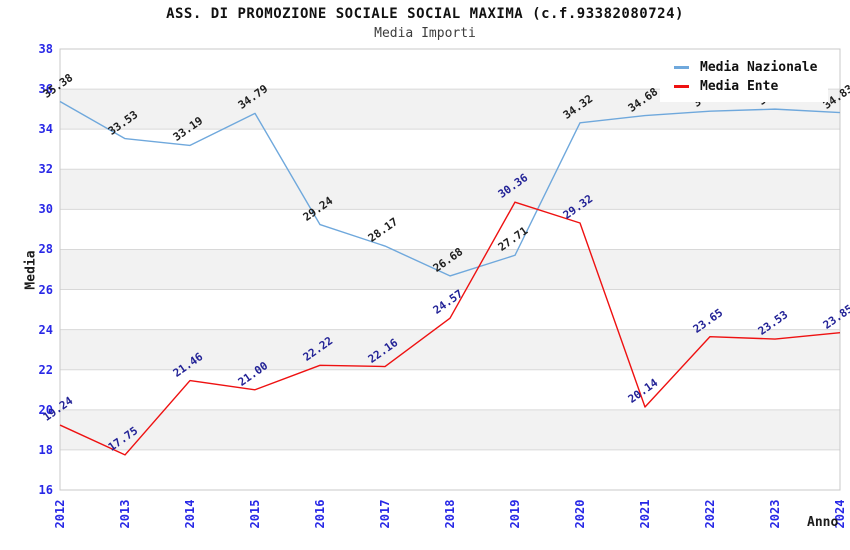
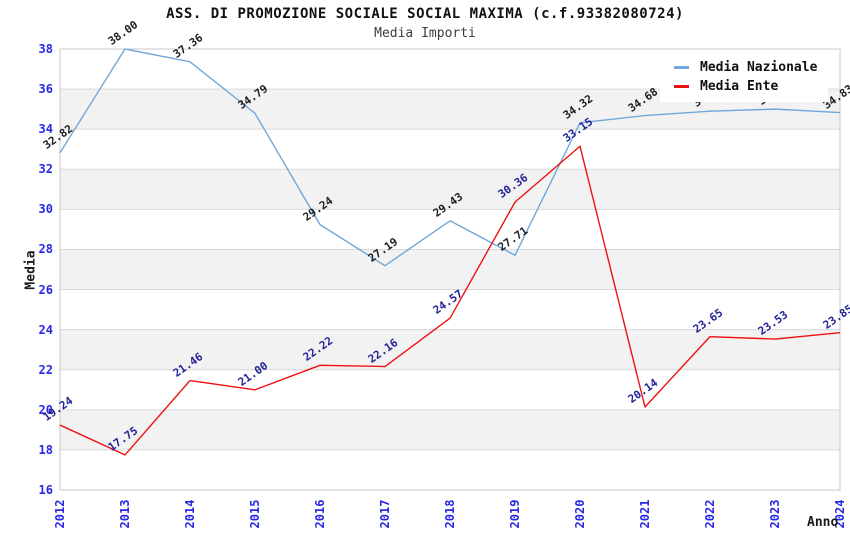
Media Nazionale/2012: 35.38 -> 32.82
Media Nazionale/2013: 33.53 -> 38.00
Media Nazionale/2014: 33.19 -> 37.36
Media Nazionale/2017: 28.17 -> 27.19
Media Nazionale/2018: 26.68 -> 29.43
Media Ente/2020: 29.32 -> 33.15
